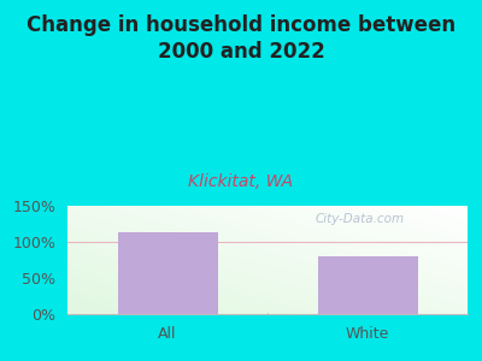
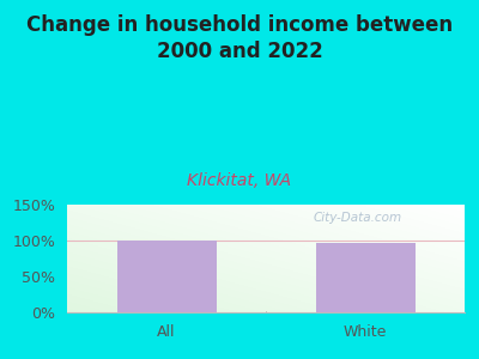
All: 113% -> 100%
White: 80% -> 96%
